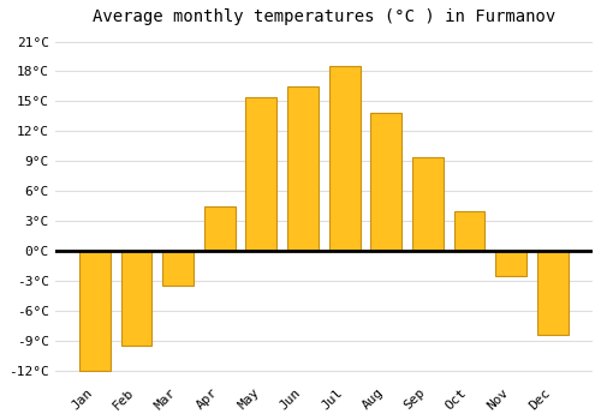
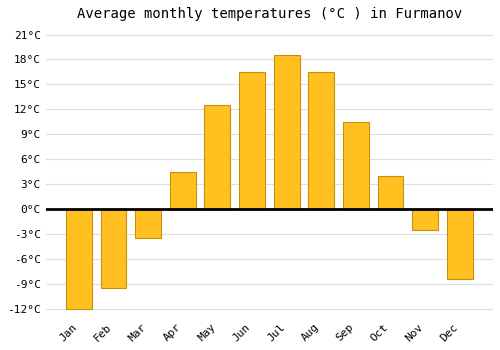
May: 15.4°C -> 12.5°C
Aug: 13.8°C -> 16.5°C
Sep: 9.4°C -> 10.5°C
